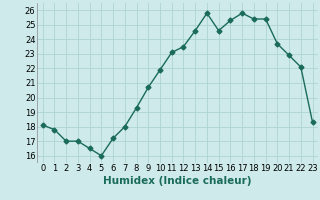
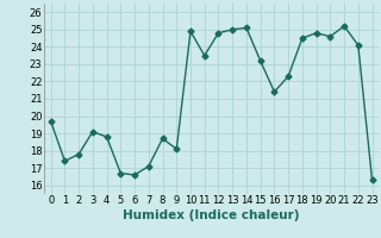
0: 18.1 -> 19.7
1: 17.8 -> 17.4
2: 17.0 -> 17.8
3: 17.0 -> 19.1
4: 16.5 -> 18.8
5: 16.0 -> 16.7
6: 17.2 -> 16.6
7: 18.0 -> 17.1
8: 19.3 -> 18.7
9: 20.7 -> 18.1
10: 21.9 -> 24.9
11: 23.1 -> 23.5
12: 23.5 -> 24.8
13: 24.6 -> 25.0
14: 25.8 -> 25.1
15: 24.6 -> 23.2
16: 25.3 -> 21.4
17: 25.8 -> 22.3
18: 25.4 -> 24.5
19: 25.4 -> 24.8
20: 23.7 -> 24.6
21: 22.9 -> 25.2
22: 22.1 -> 24.1
23: 18.3 -> 16.3
